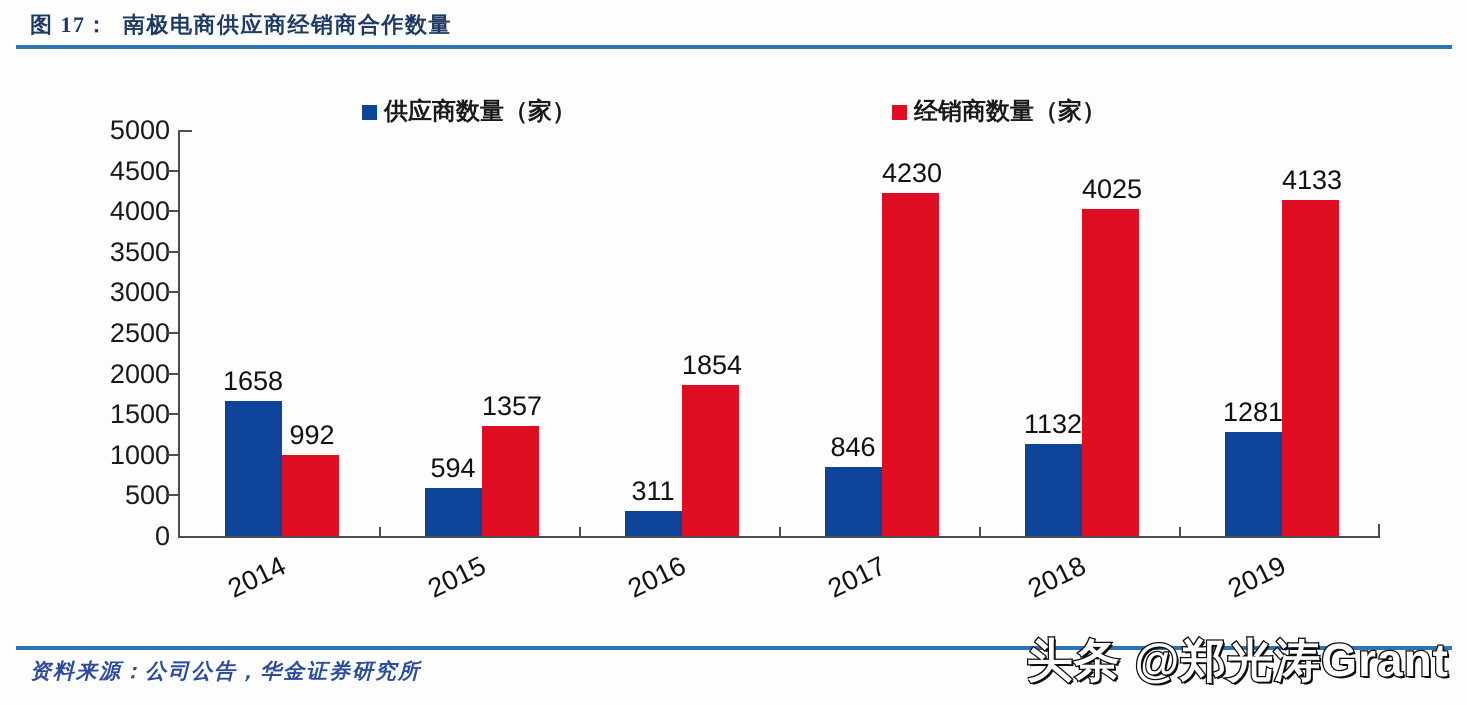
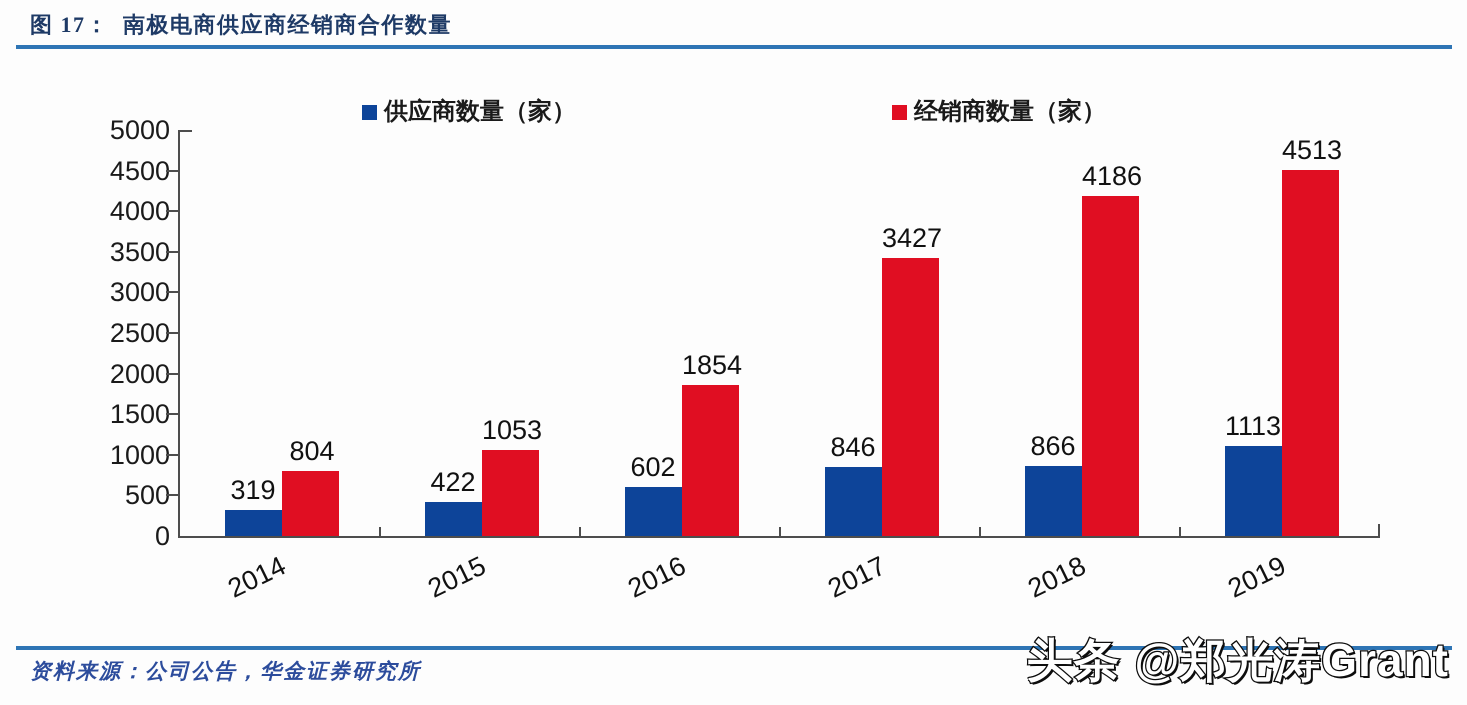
供应商数量（家）/2014: 1658 -> 319
经销商数量（家）/2014: 992 -> 804
供应商数量（家）/2015: 594 -> 422
经销商数量（家）/2015: 1357 -> 1053
供应商数量（家）/2016: 311 -> 602
经销商数量（家）/2017: 4230 -> 3427
供应商数量（家）/2018: 1132 -> 866
经销商数量（家）/2018: 4025 -> 4186
供应商数量（家）/2019: 1281 -> 1113
经销商数量（家）/2019: 4133 -> 4513
